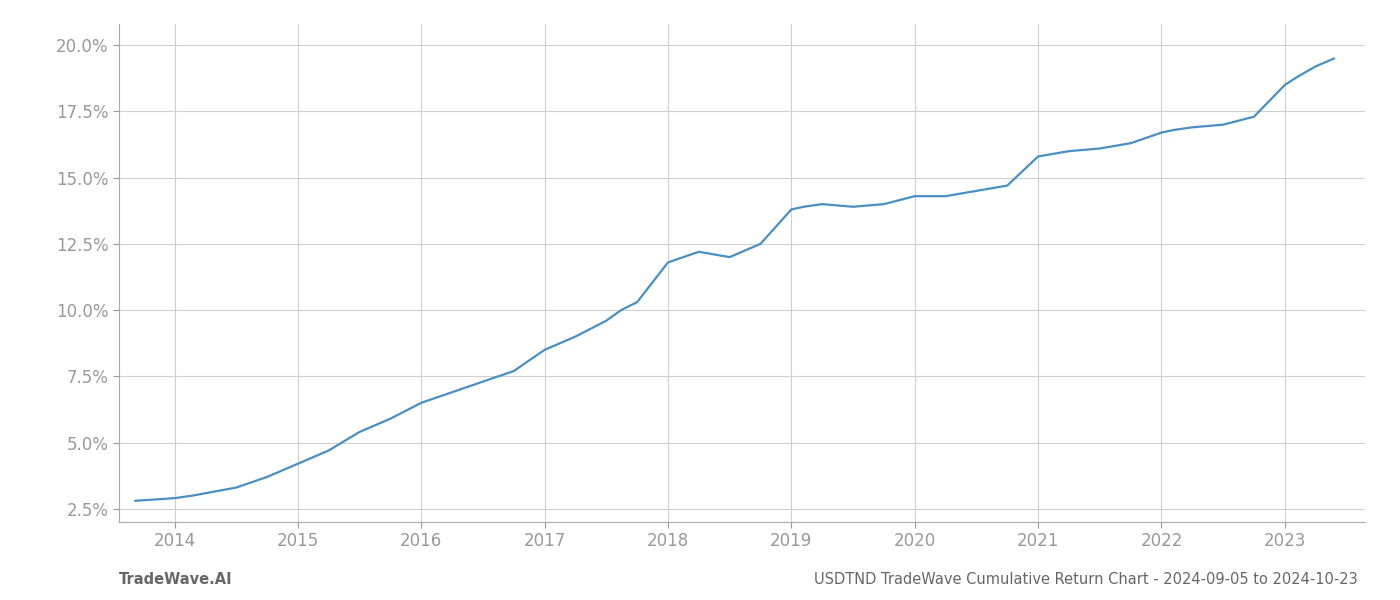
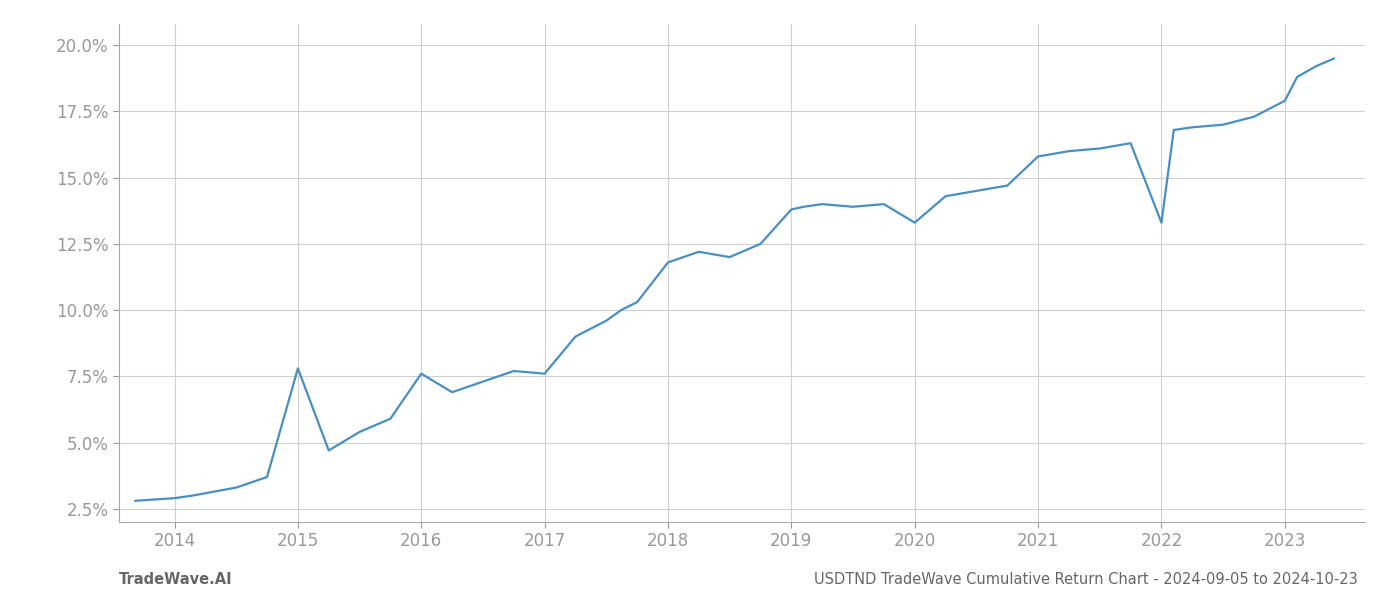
2015: 4.2% -> 7.8%
2016: 6.5% -> 7.6%
2017: 8.5% -> 7.6%
2020: 14.3% -> 13.3%
2022: 16.7% -> 13.3%
2023: 18.5% -> 17.9%
